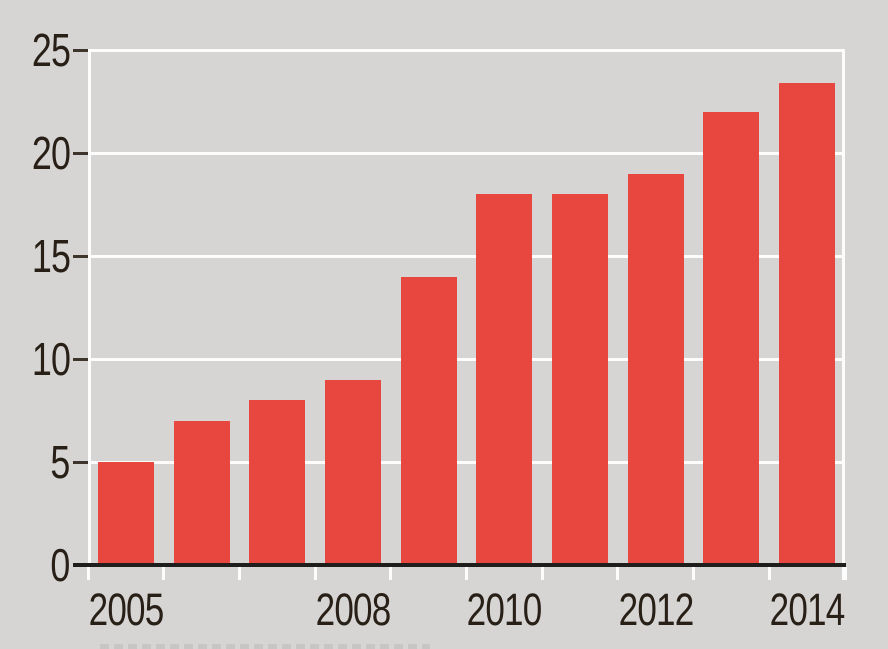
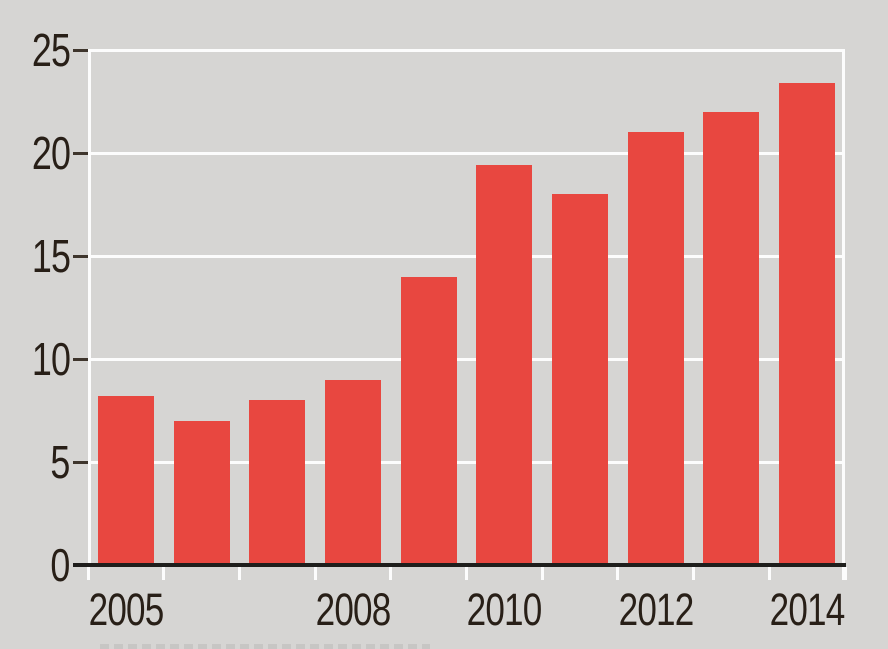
2005: 5.0 -> 8.2
2010: 18.0 -> 19.4
2012: 19.0 -> 21.0
